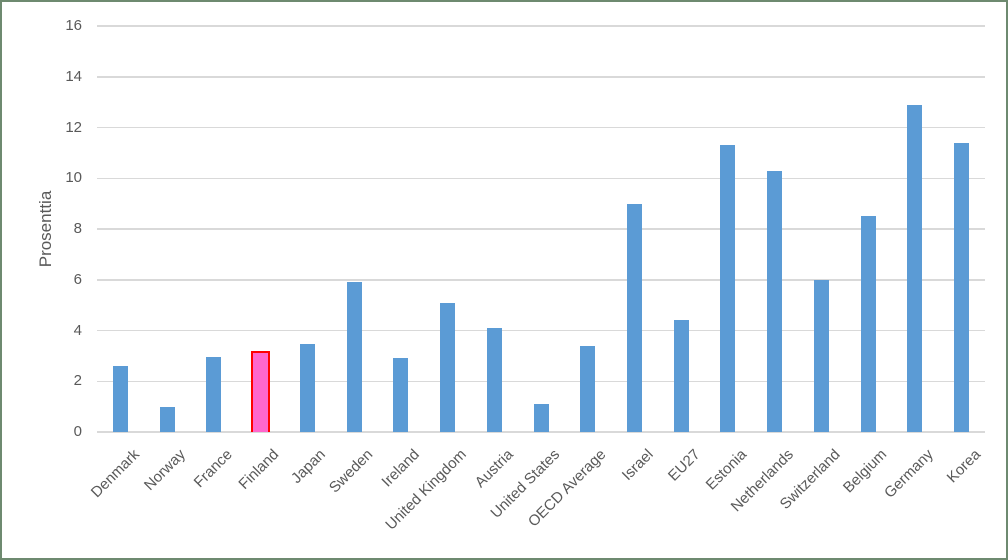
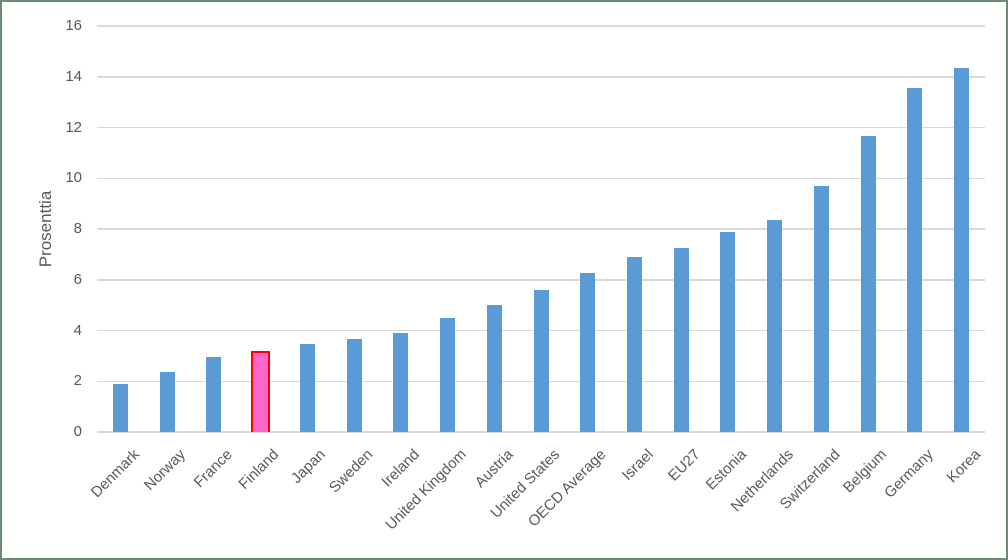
Denmark: 2.6 -> 1.9
Norway: 1.0 -> 2.4
Sweden: 5.9 -> 3.6
Ireland: 2.9 -> 3.9
United Kingdom: 5.1 -> 4.5
Austria: 4.1 -> 5.0
United States: 1.1 -> 5.6
OECD Average: 3.4 -> 6.2
Israel: 9.0 -> 6.9
EU27: 4.4 -> 7.2
Estonia: 11.3 -> 7.9
Netherlands: 10.3 -> 8.3
Switzerland: 6.0 -> 9.7
Belgium: 8.5 -> 11.7
Germany: 12.9 -> 13.6
Korea: 11.4 -> 14.3
